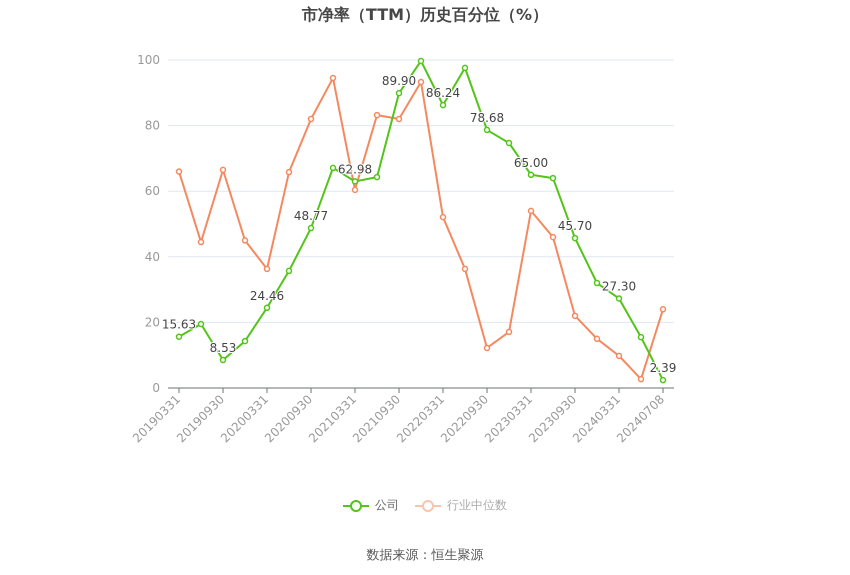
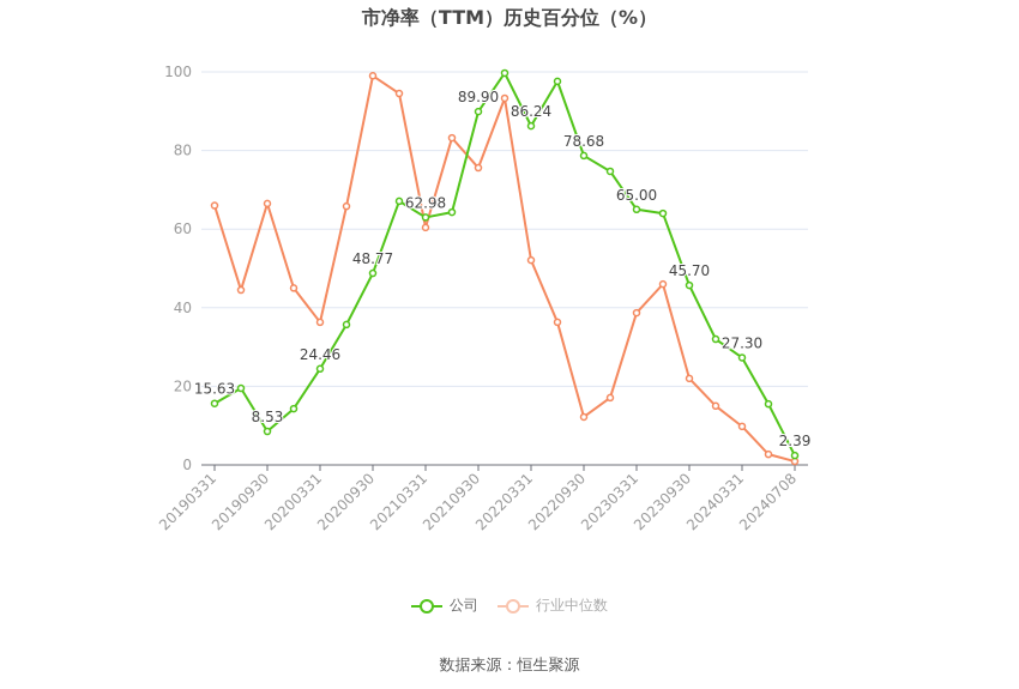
行业中位数/20200930: 82 -> 99
行业中位数/20210930: 82 -> 76
行业中位数/20230331: 54 -> 39
行业中位数/20240708: 24 -> 1
